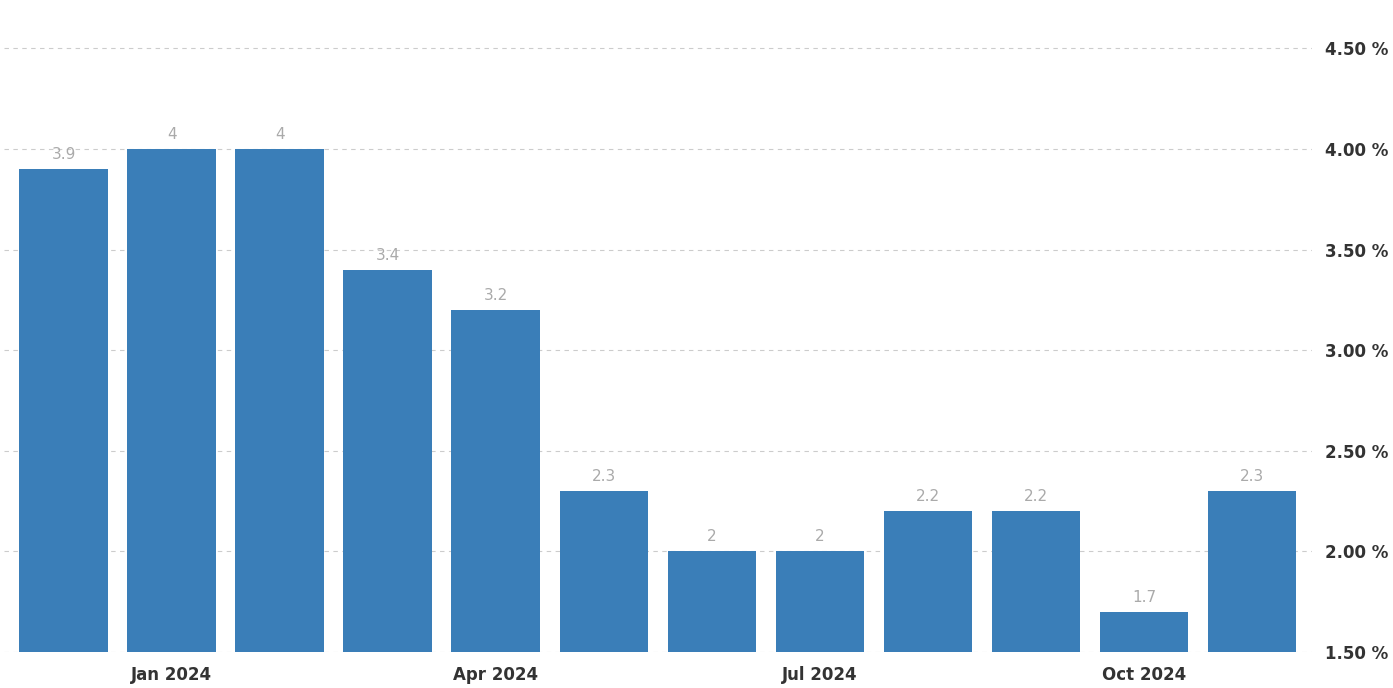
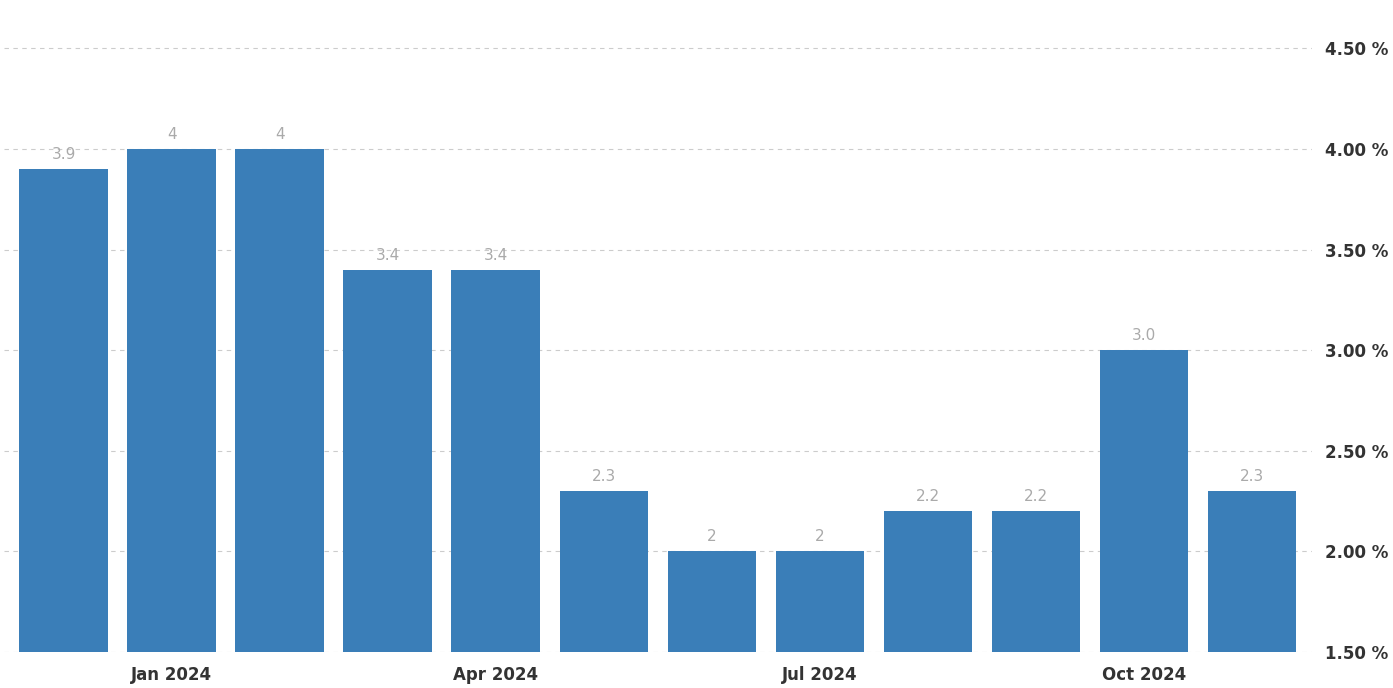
Apr 2024: 3.2 -> 3.4
Oct 2024: 1.7 -> 3.0
